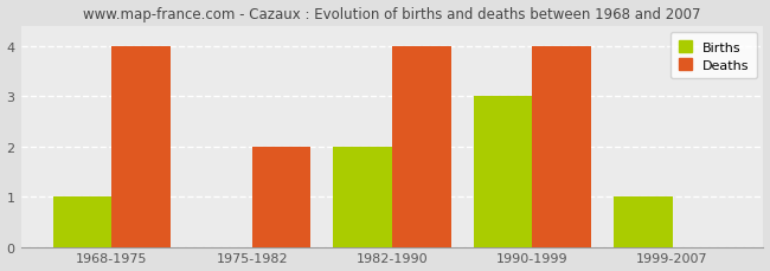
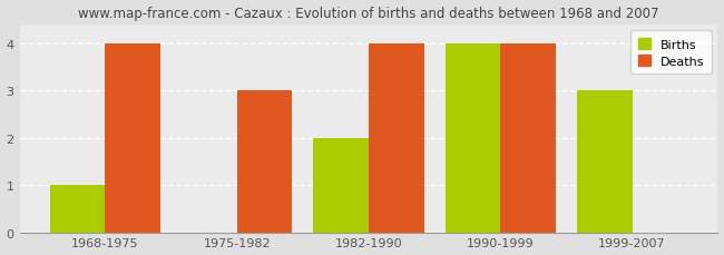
Deaths/1975-1982: 2 -> 3
Births/1990-1999: 3 -> 4
Births/1999-2007: 1 -> 3
